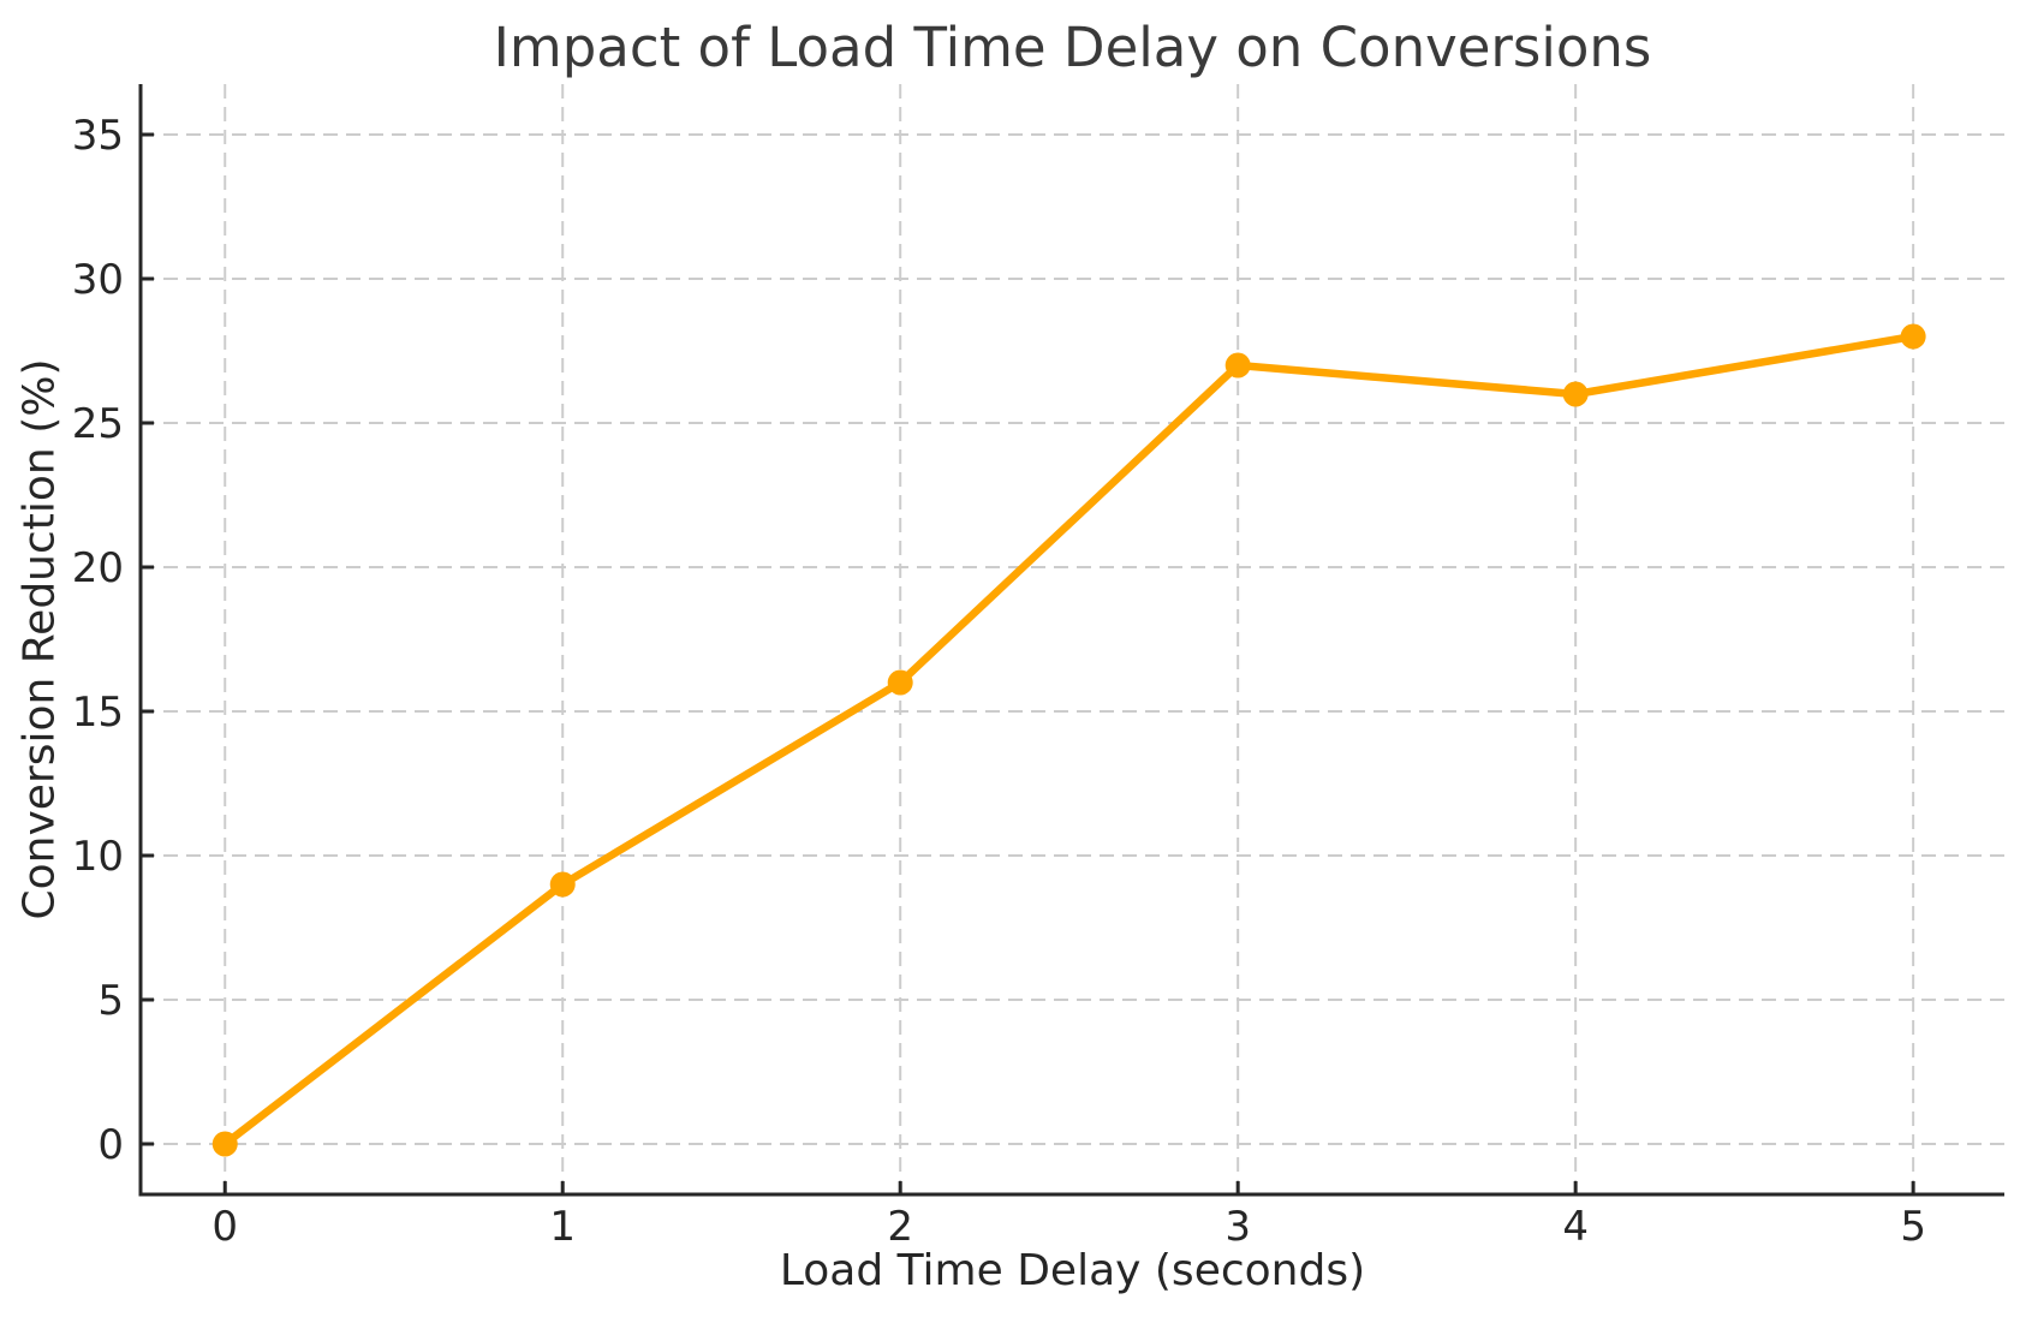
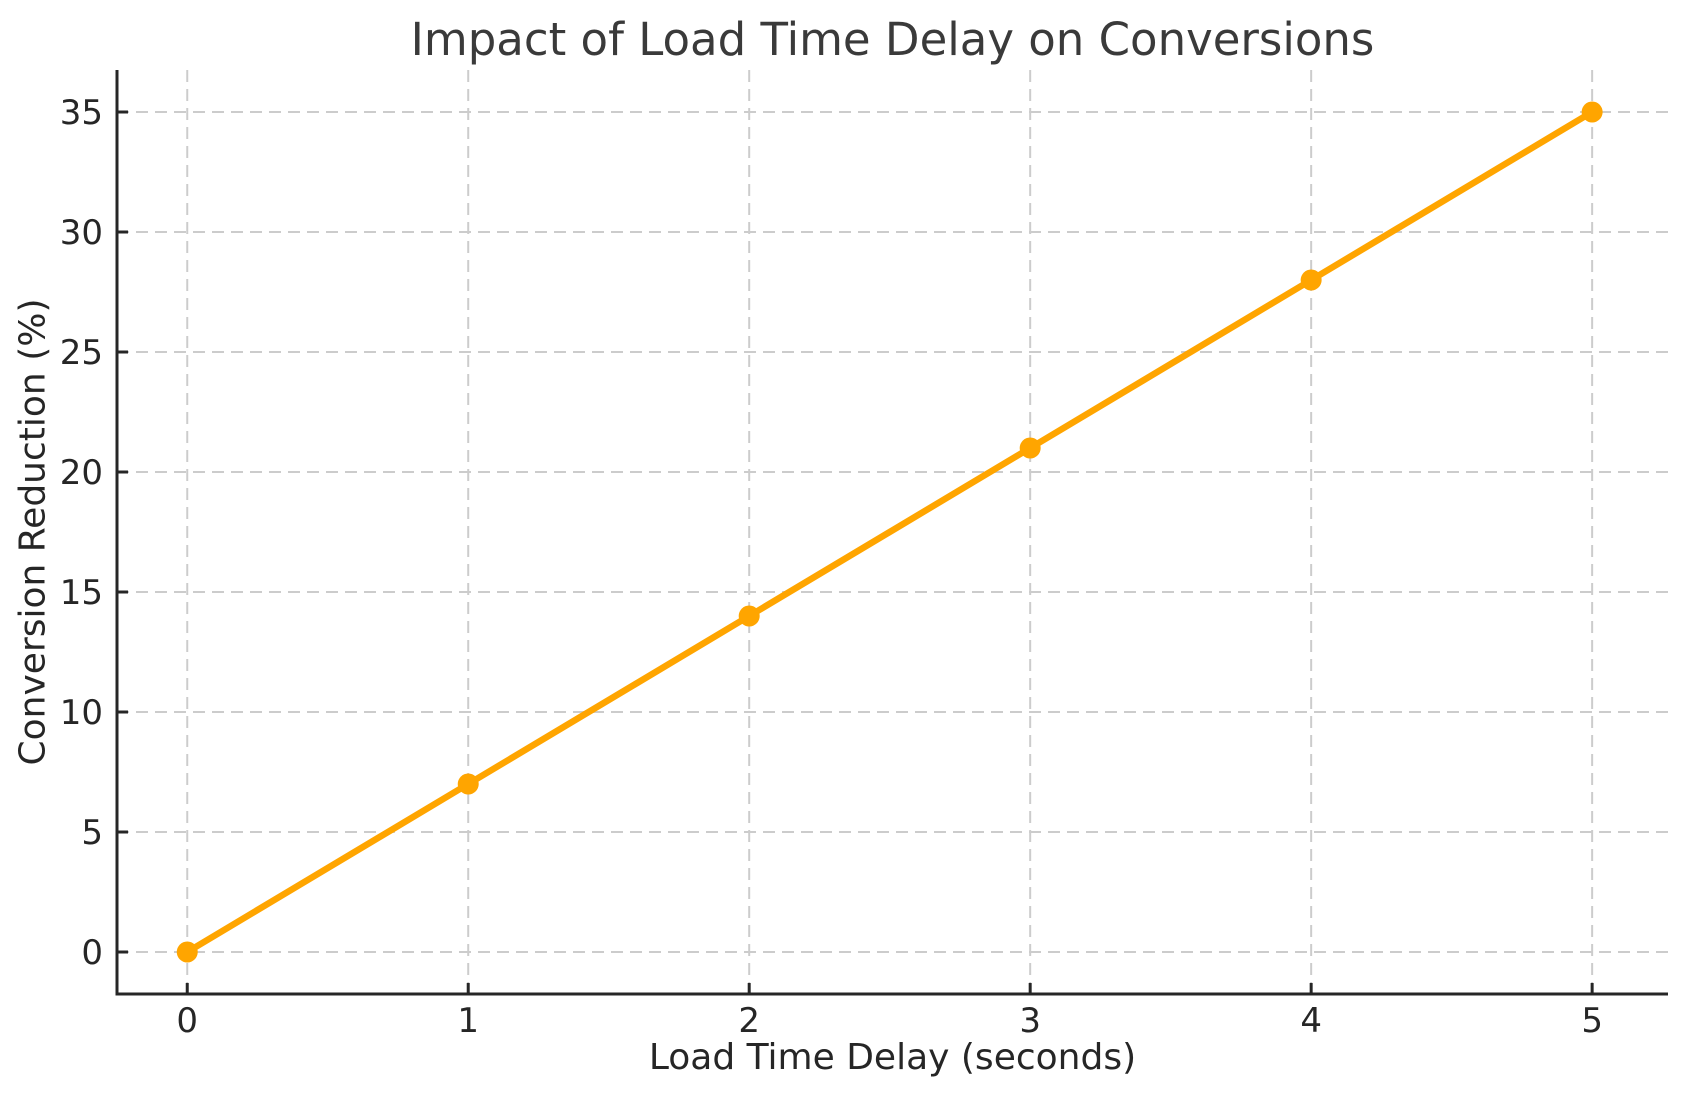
1: 9 -> 7
2: 16 -> 14
3: 27 -> 21
4: 26 -> 28
5: 28 -> 35
